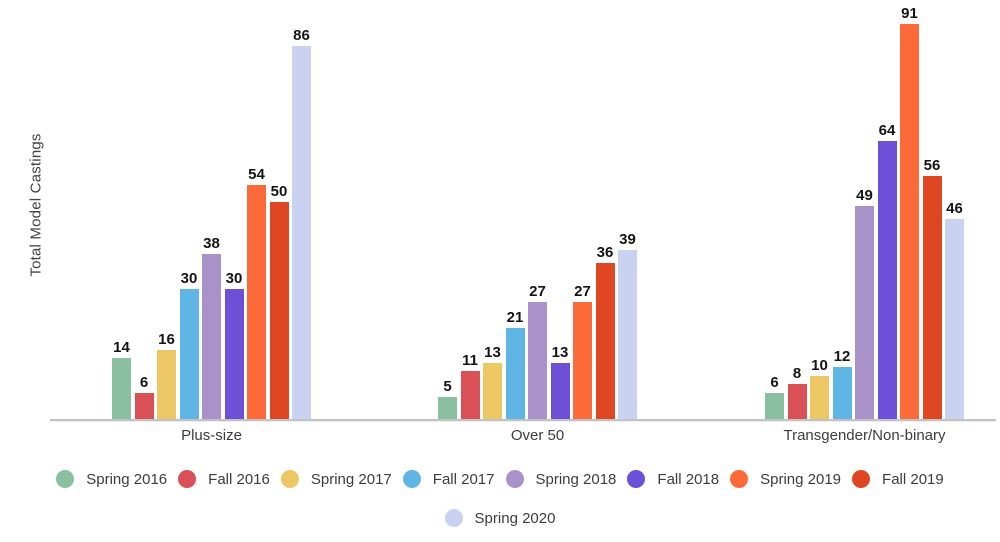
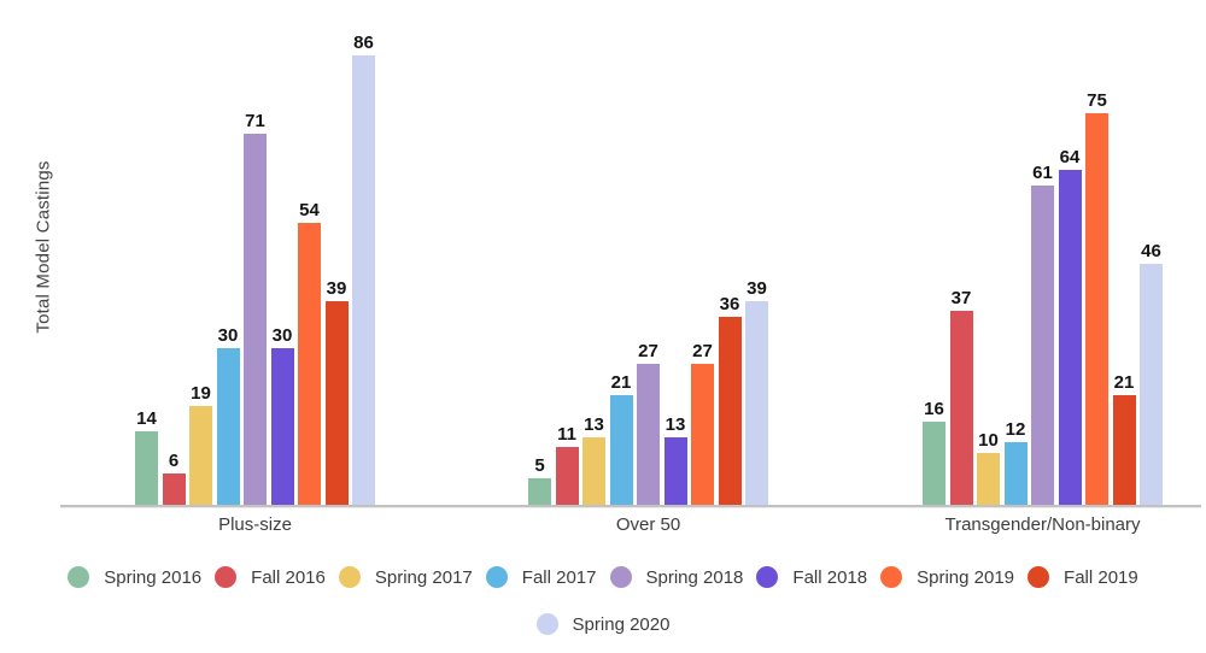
Spring 2017/Plus-size: 16 -> 19
Spring 2018/Plus-size: 38 -> 71
Fall 2019/Plus-size: 50 -> 39
Spring 2016/Transgender/Non-binary: 6 -> 16
Fall 2016/Transgender/Non-binary: 8 -> 37
Spring 2018/Transgender/Non-binary: 49 -> 61
Spring 2019/Transgender/Non-binary: 91 -> 75
Fall 2019/Transgender/Non-binary: 56 -> 21
